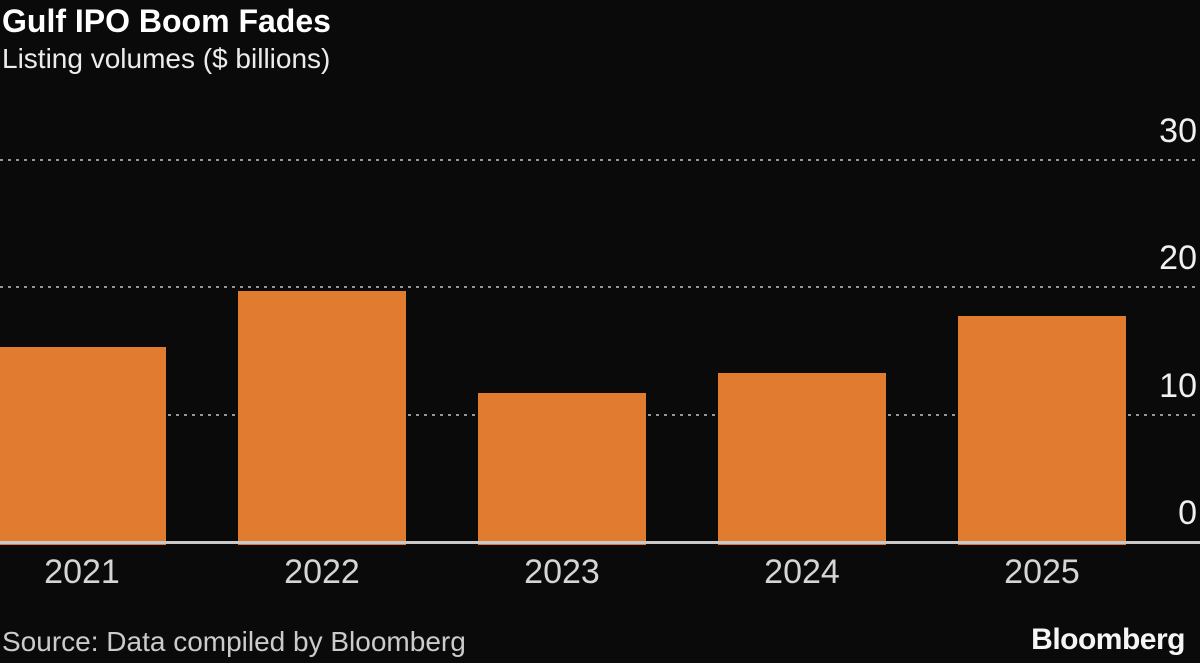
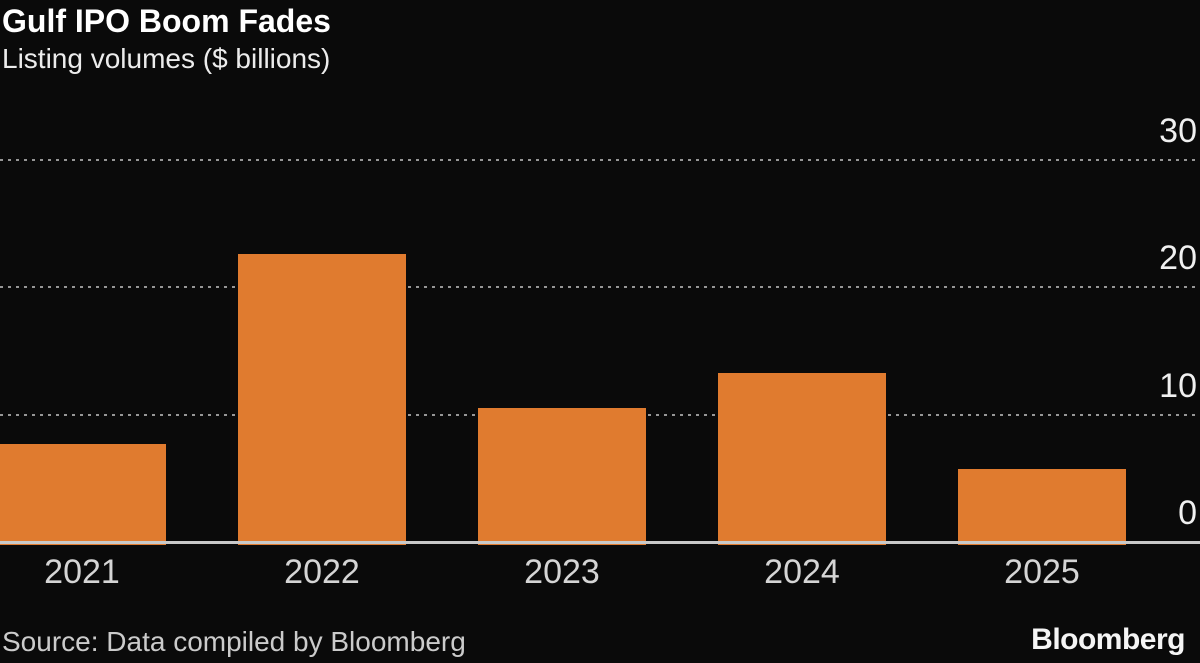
2021: 15.4 -> 7.8
2022: 19.8 -> 22.7
2023: 11.8 -> 10.6
2025: 17.8 -> 5.8
